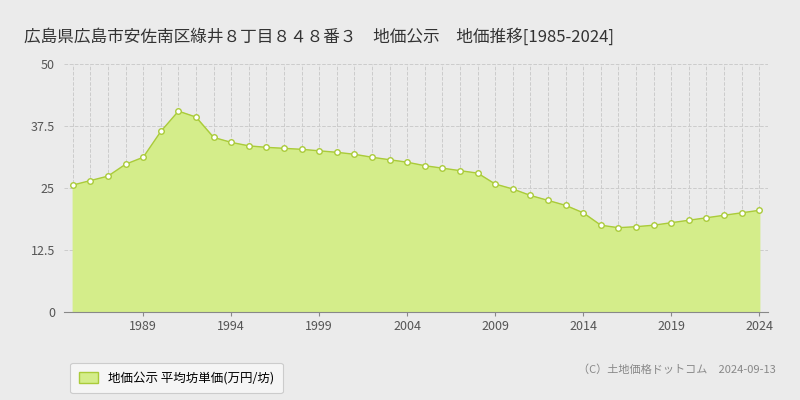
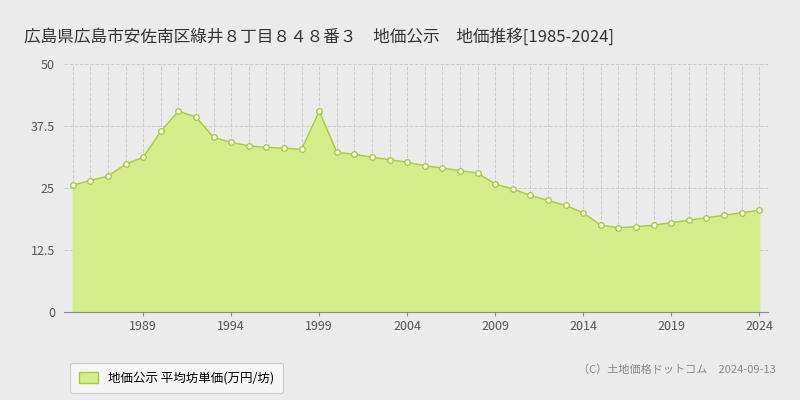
1999: 32.5 -> 40.5
